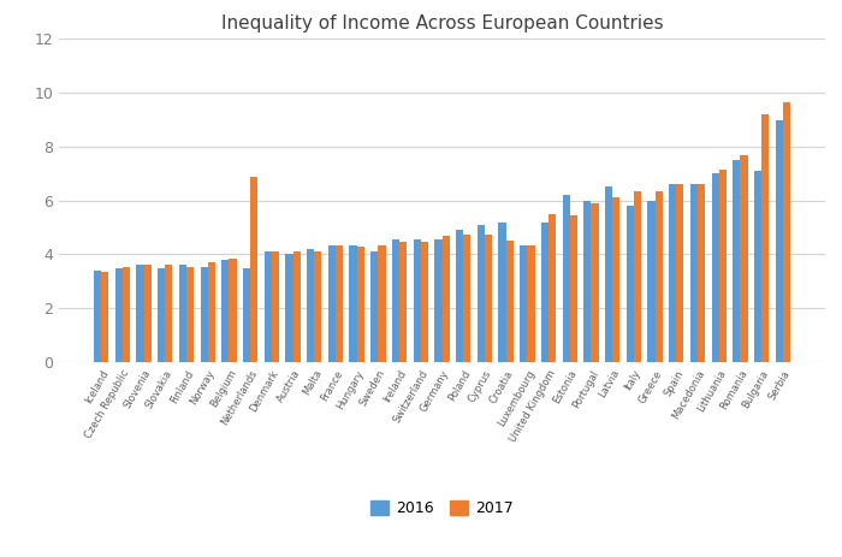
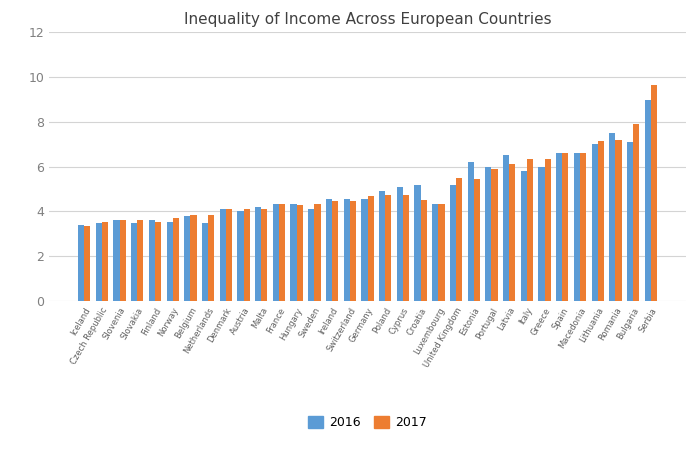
2017/Netherlands: 6.90 -> 3.85
2017/Romania: 7.70 -> 7.20
2017/Bulgaria: 9.20 -> 7.90
